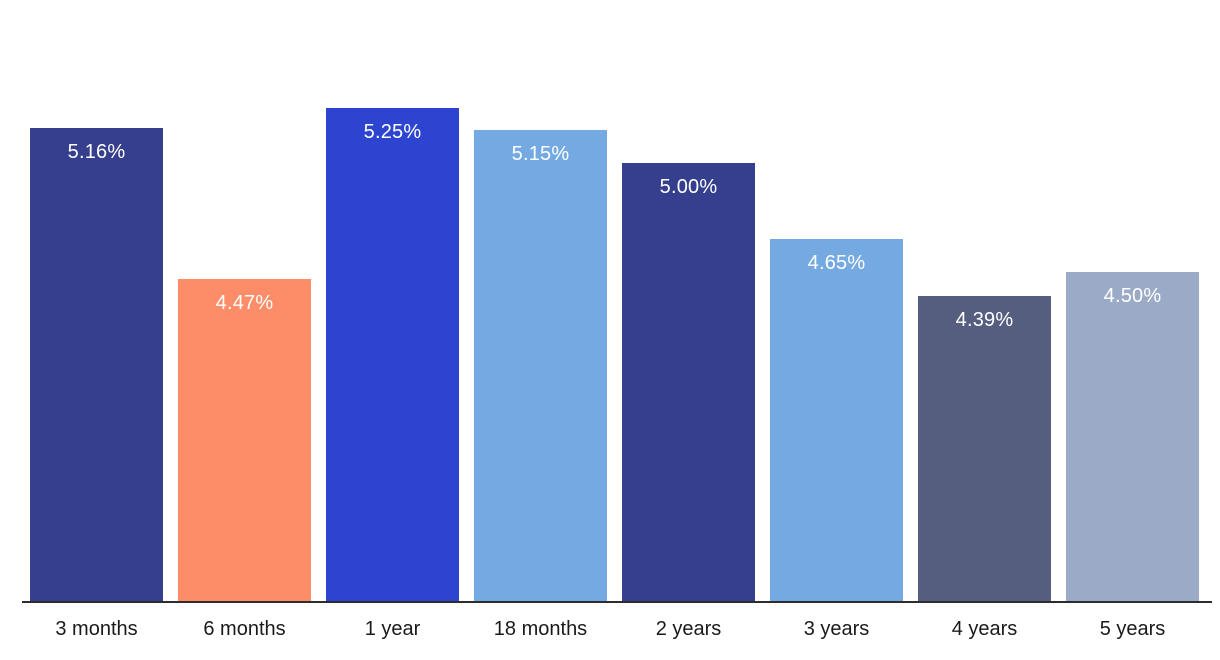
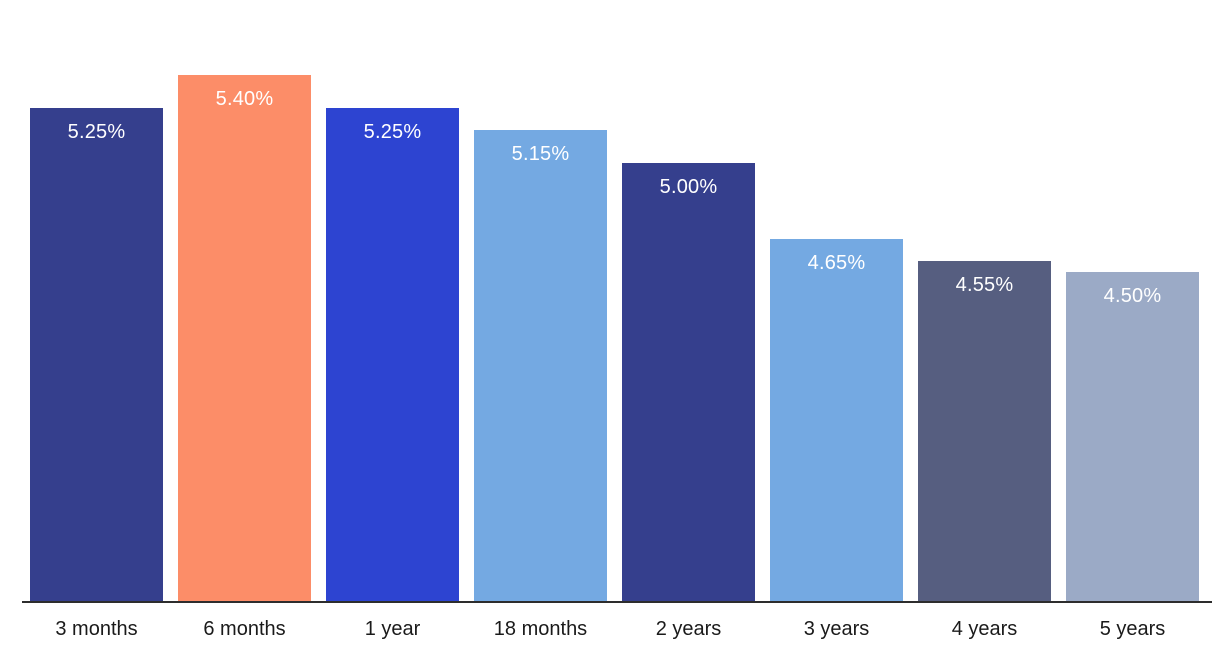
3 months: 5.16% -> 5.25%
6 months: 4.47% -> 5.40%
4 years: 4.39% -> 4.55%
